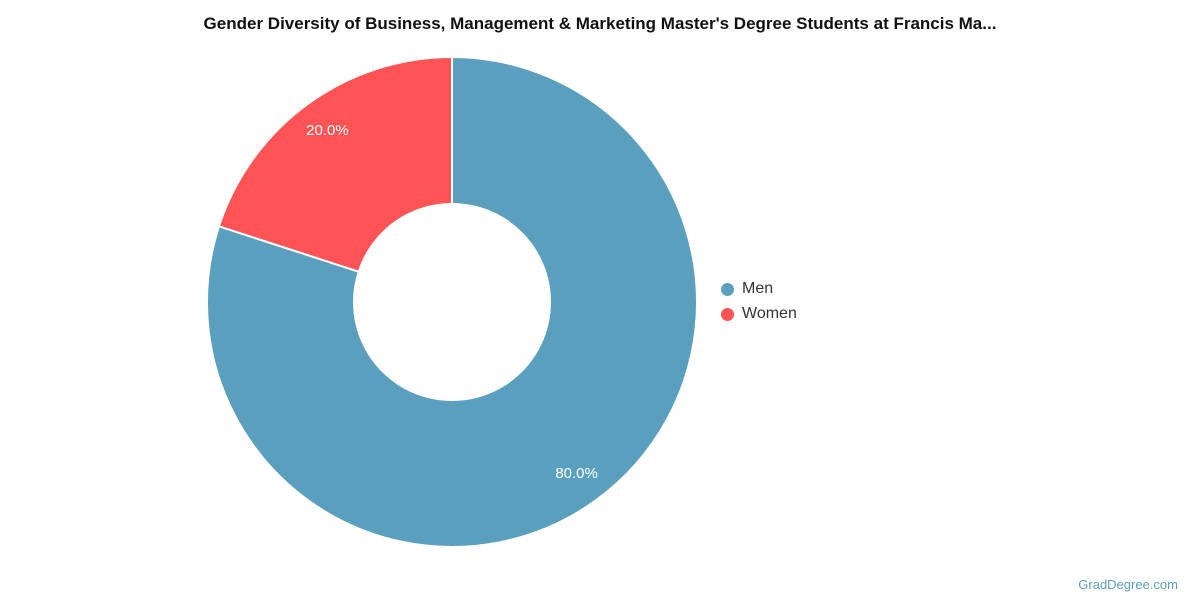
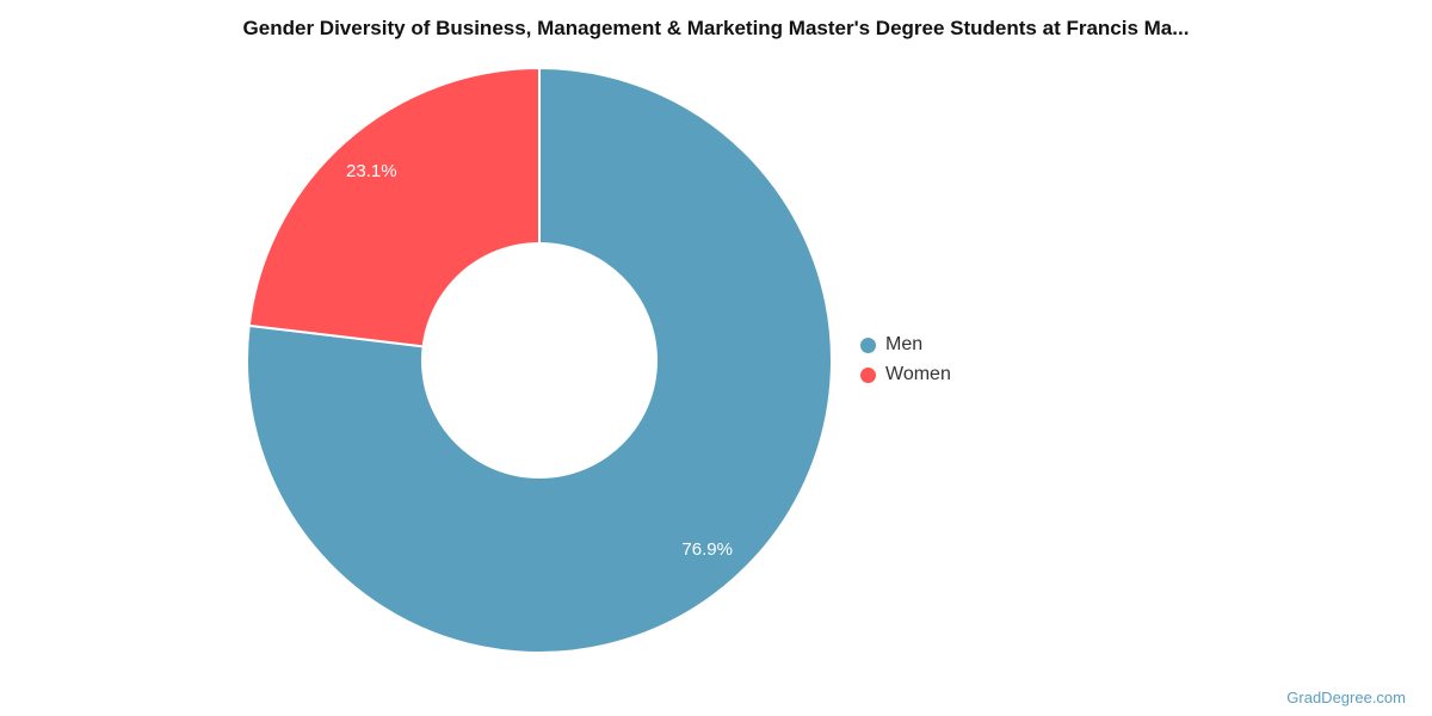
Men: 80.0% -> 76.9%
Women: 20.0% -> 23.1%
